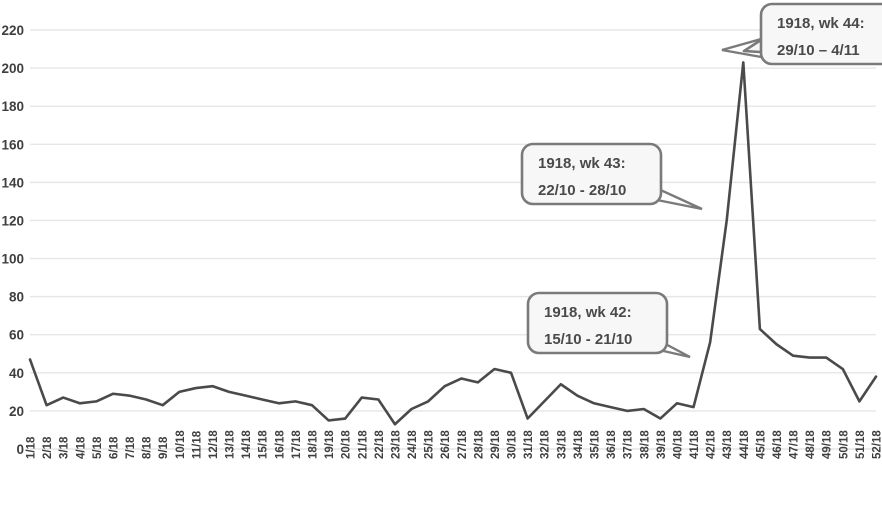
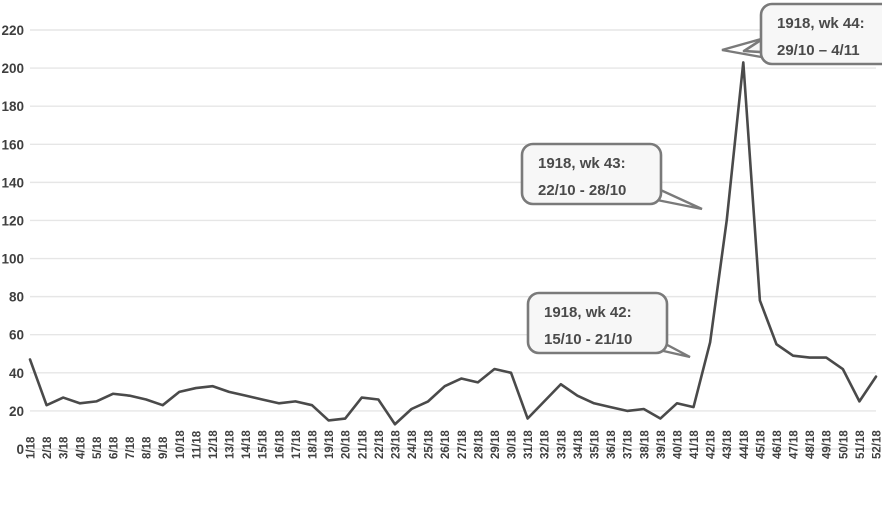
45/18: 63 -> 78
